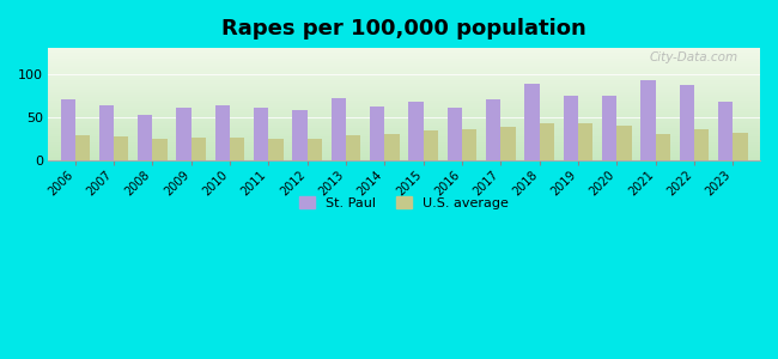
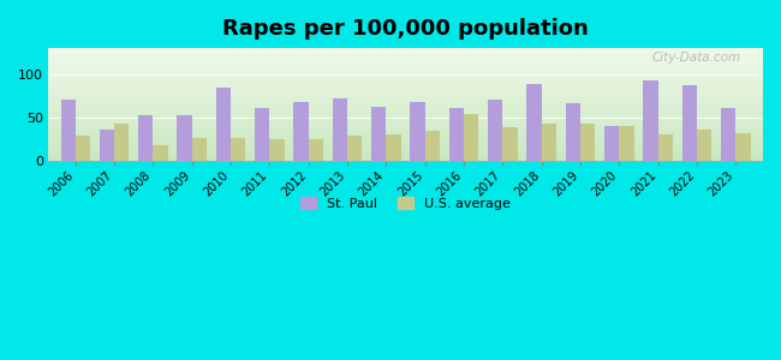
St. Paul/2007: 63 -> 36
U.S. average/2007: 27 -> 42
U.S. average/2008: 25 -> 18
St. Paul/2009: 60 -> 52
St. Paul/2010: 64 -> 84
St. Paul/2012: 58 -> 68
U.S. average/2016: 36 -> 54
St. Paul/2019: 74 -> 66
St. Paul/2020: 74 -> 40
St. Paul/2023: 67 -> 60
